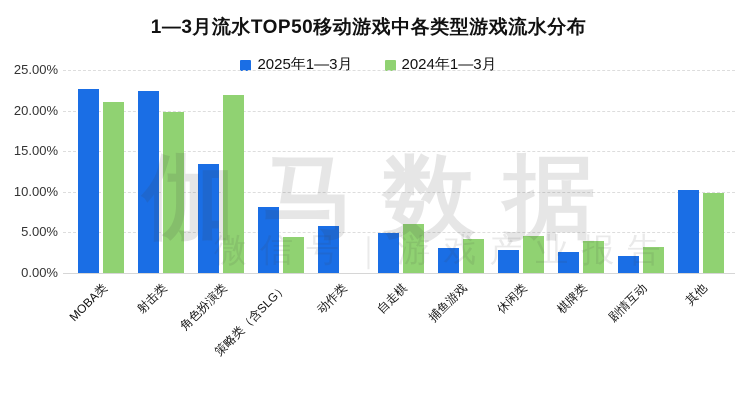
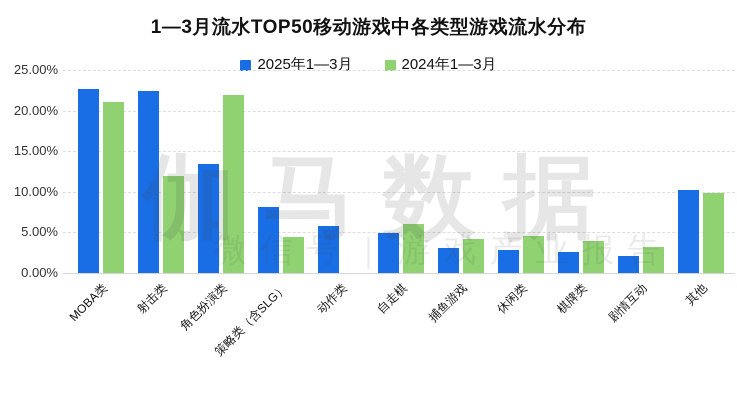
2024年1—3月/射击类: 20% -> 12%
